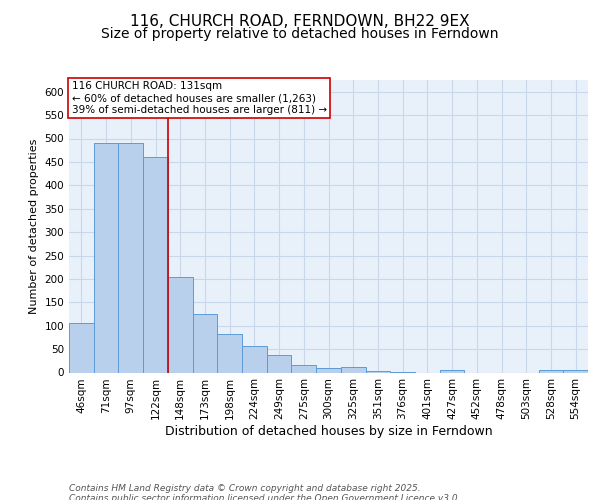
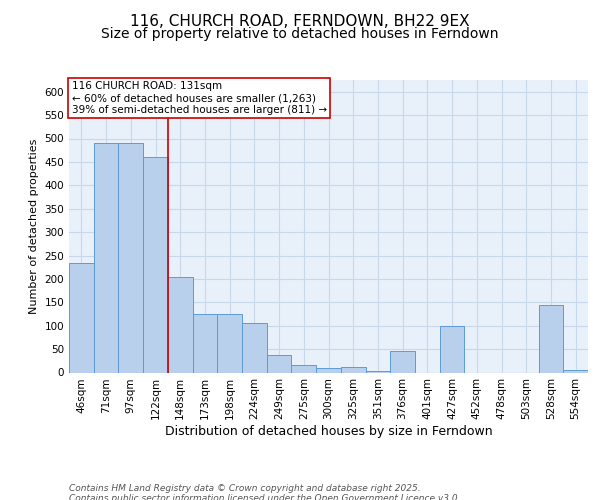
46sqm: 105 -> 235
198sqm: 83 -> 125
224sqm: 57 -> 105
376sqm: 1 -> 45
427sqm: 5 -> 100
528sqm: 5 -> 145
